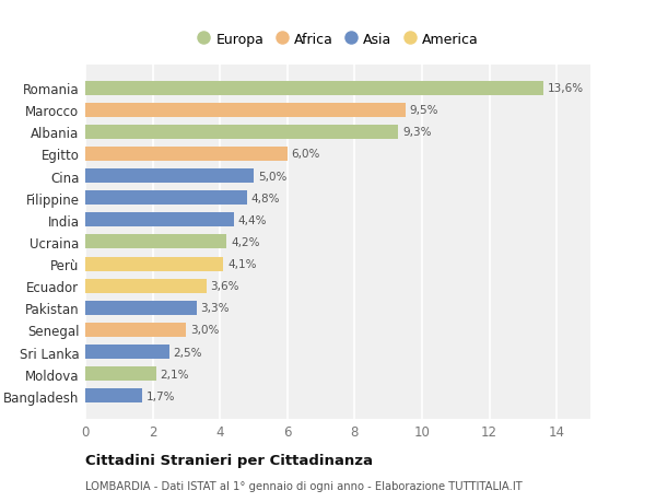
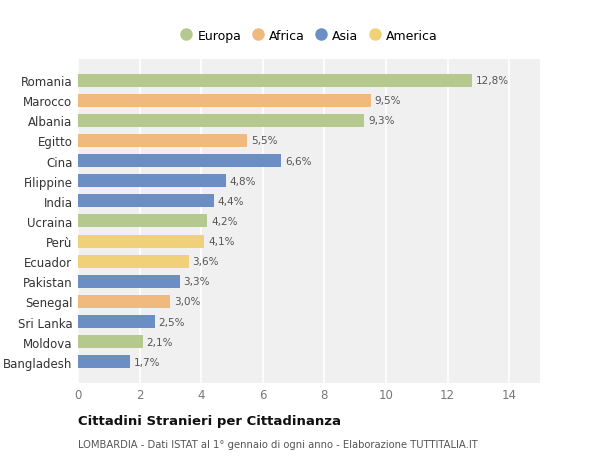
Romania: 13,6% -> 12,8%
Egitto: 6,0% -> 5,5%
Cina: 5,0% -> 6,6%
